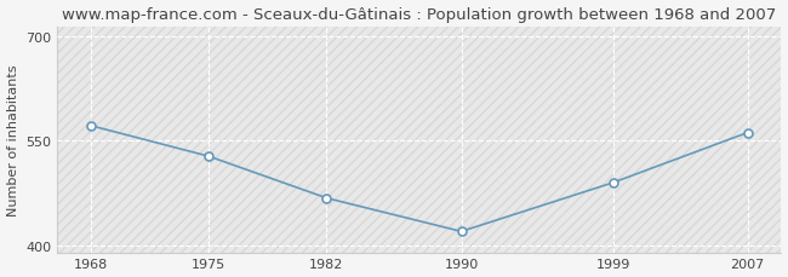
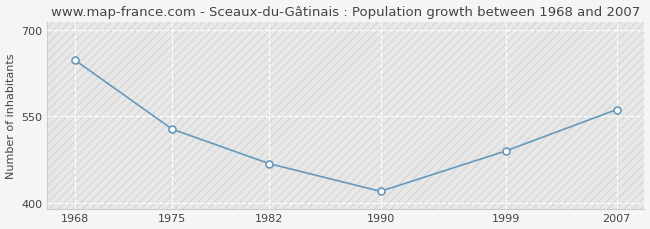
1968: 572 -> 648
